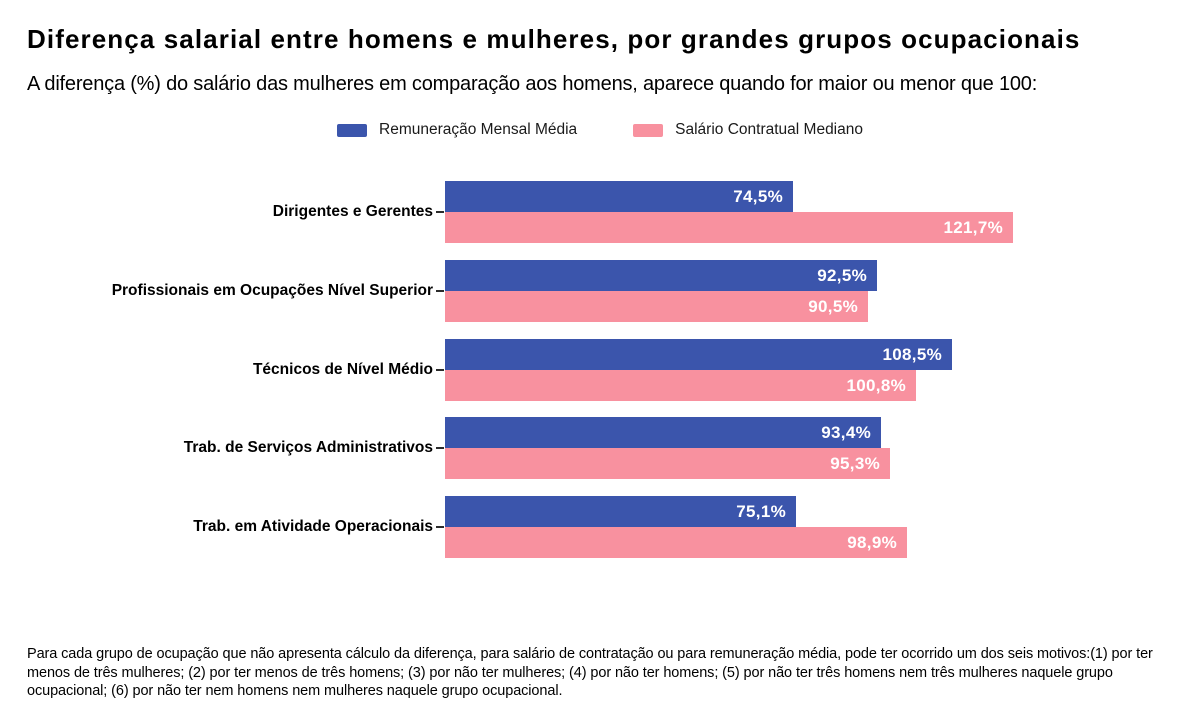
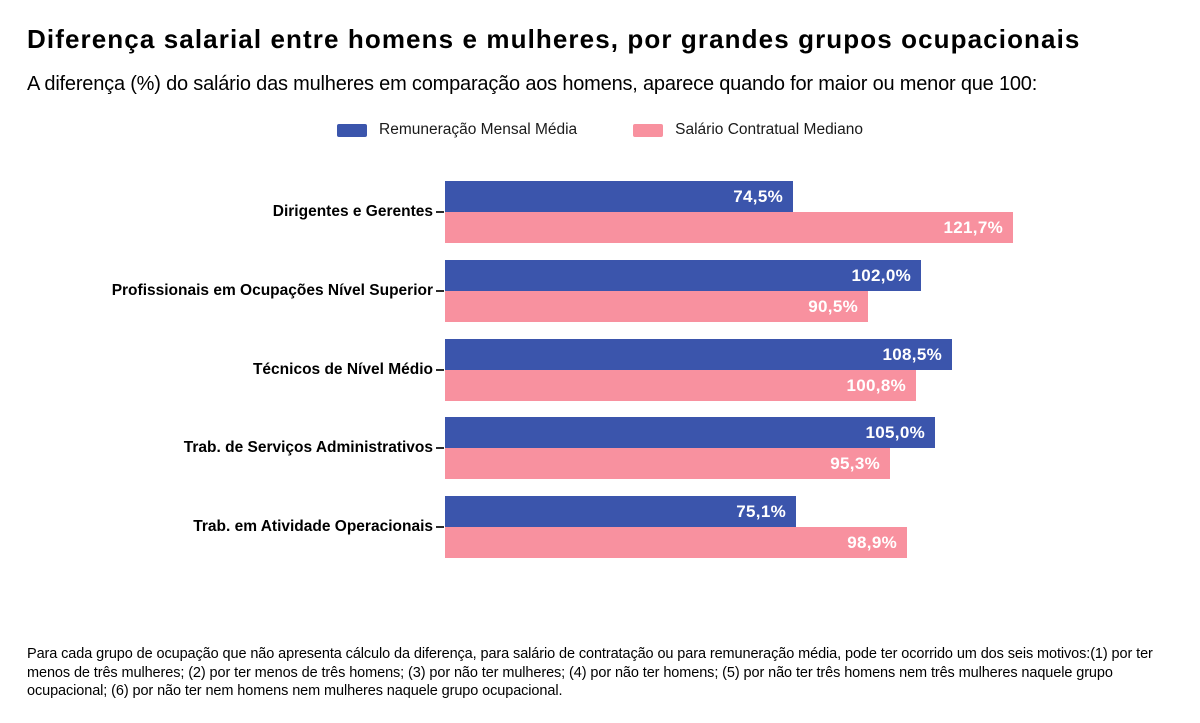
Remuneração Mensal Média/Profissionais em Ocupações Nível Superior: 92,5% -> 102,0%
Remuneração Mensal Média/Trab. de Serviços Administrativos: 93,4% -> 105,0%
